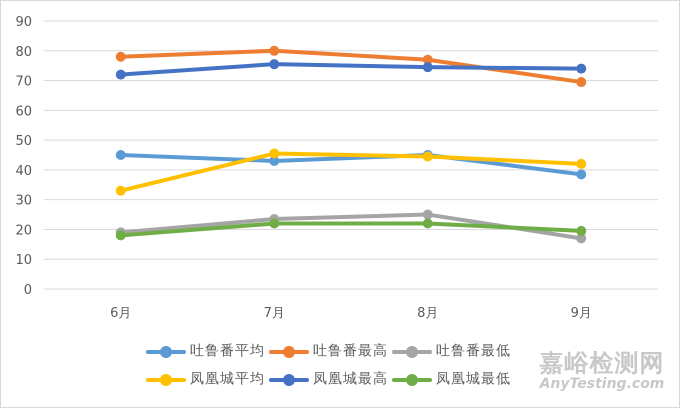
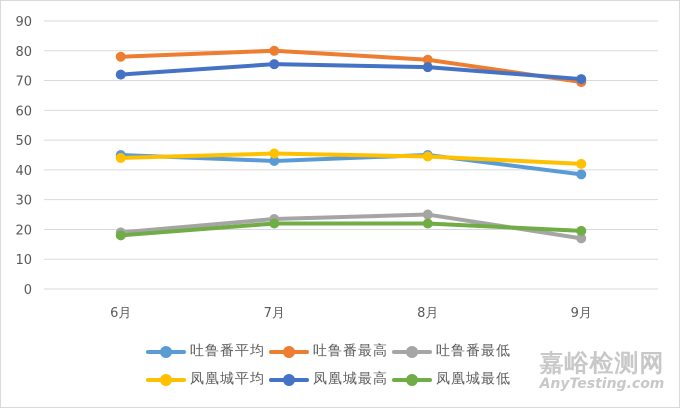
凤凰城平均/6月: 33 -> 44
凤凰城最高/9月: 74 -> 70
